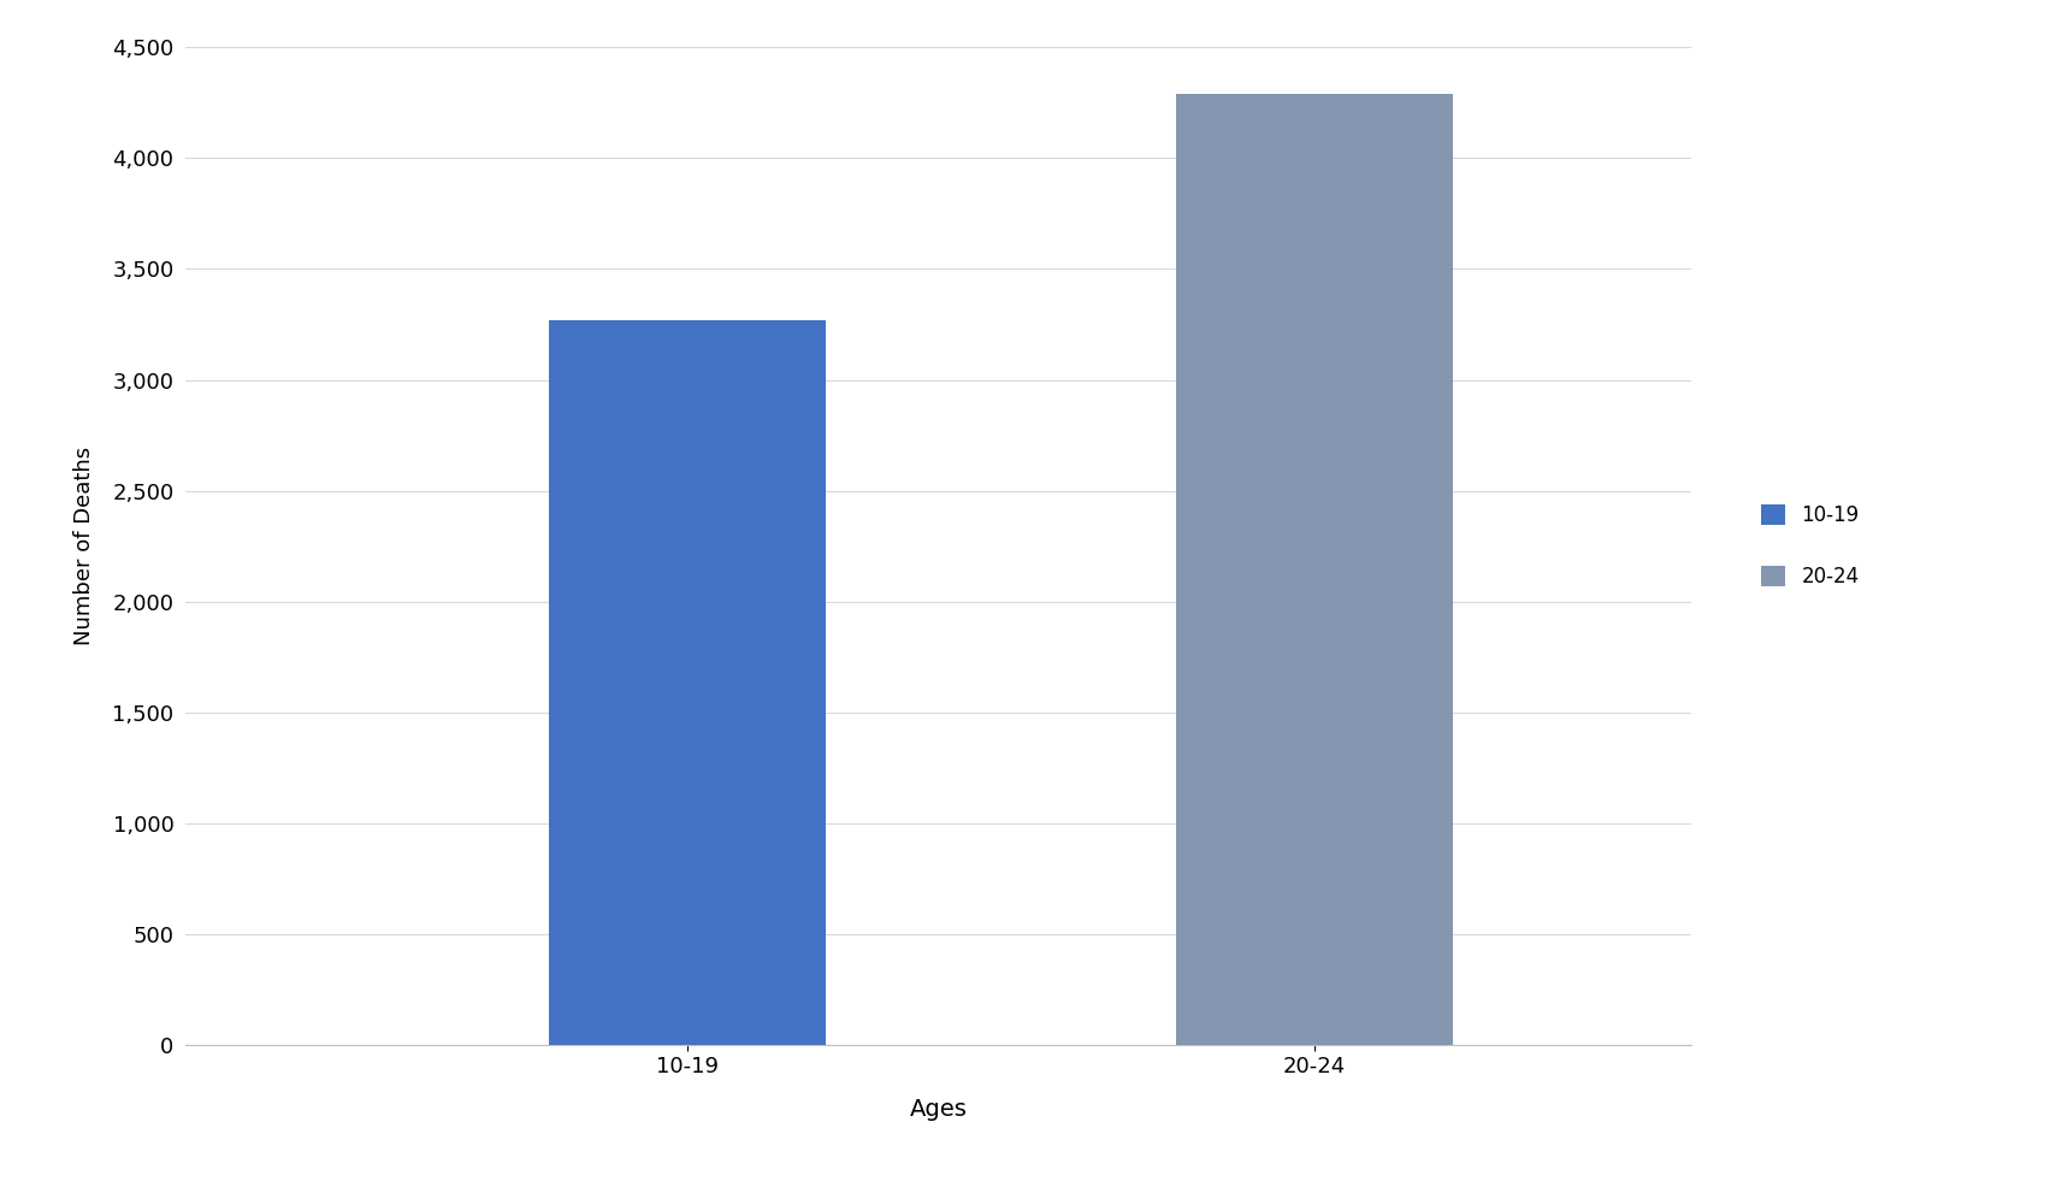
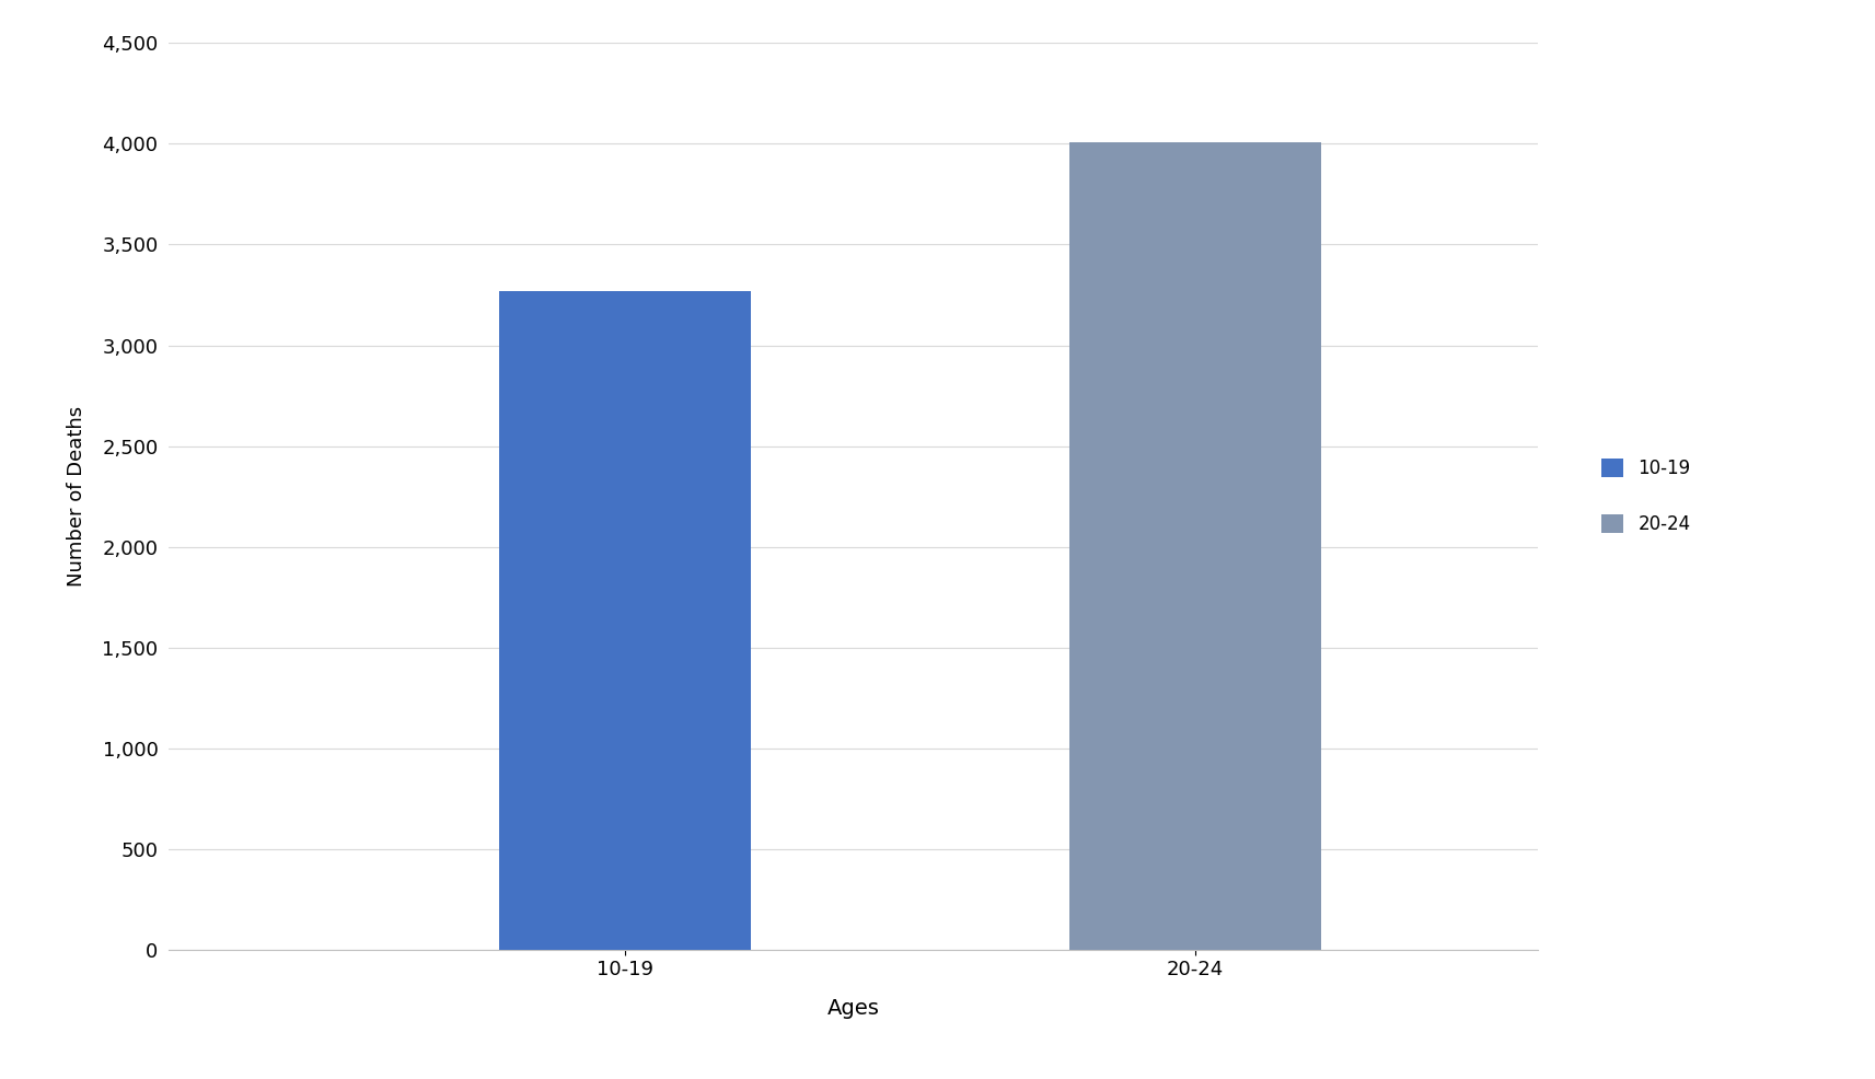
20-24: 4,290 -> 4,010
